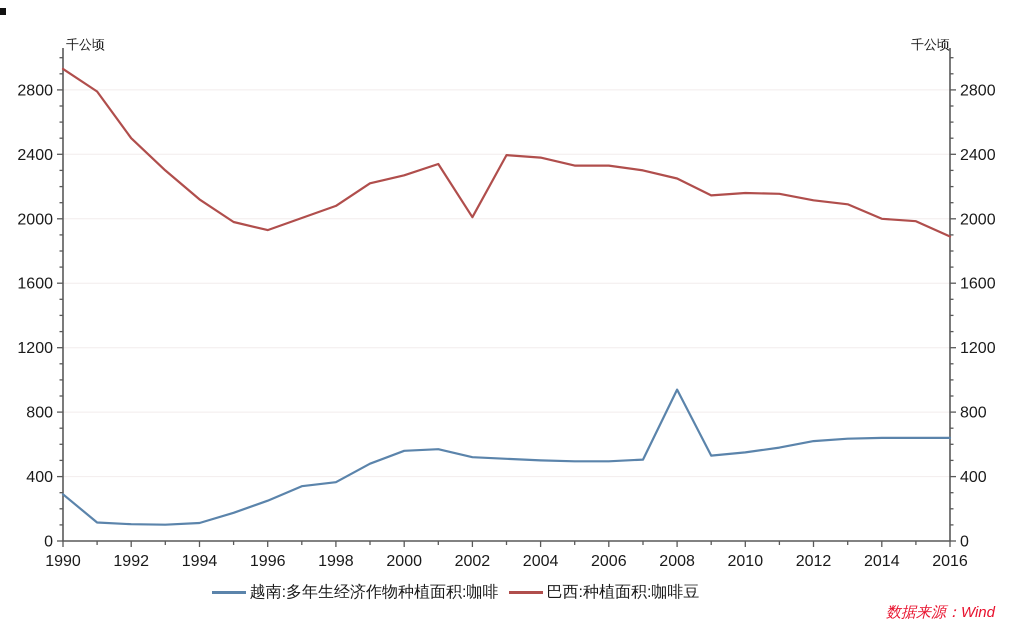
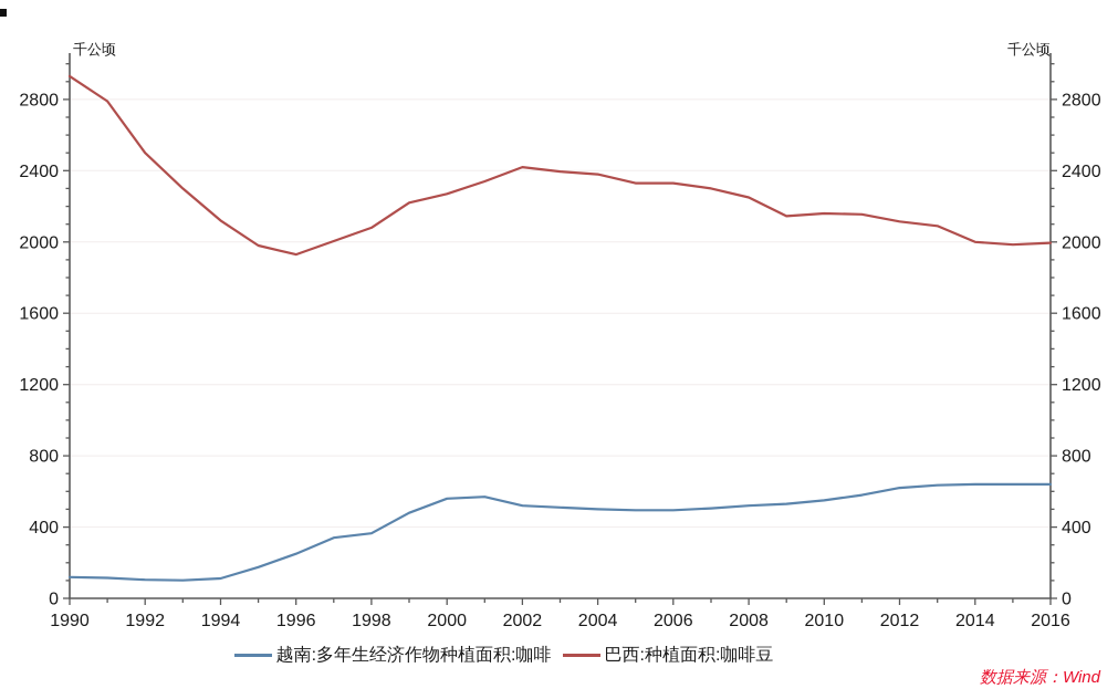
越南:多年生经济作物种植面积:咖啡/1990: 290 -> 120
巴西:种植面积:咖啡豆/2002: 2010 -> 2420
越南:多年生经济作物种植面积:咖啡/2008: 940 -> 520
巴西:种植面积:咖啡豆/2016: 1890 -> 2000
